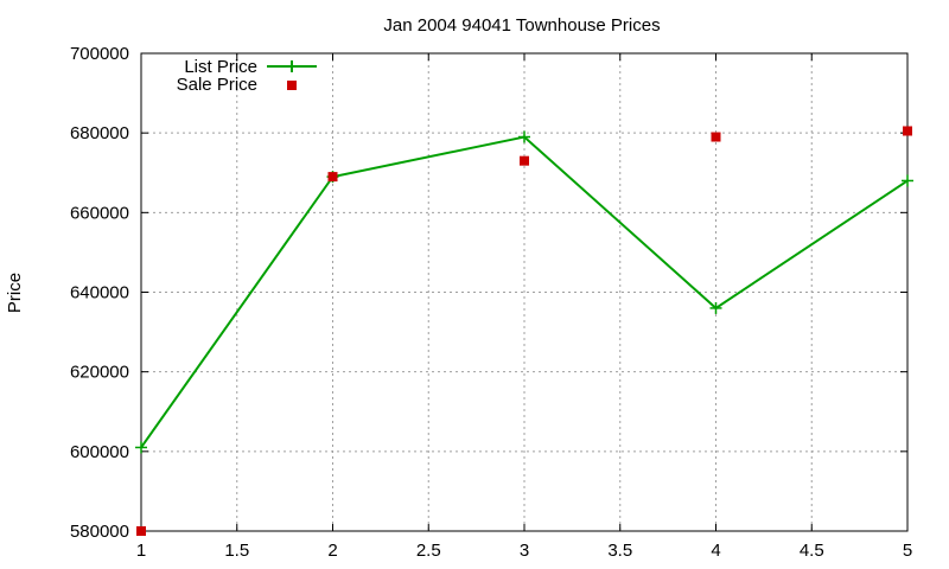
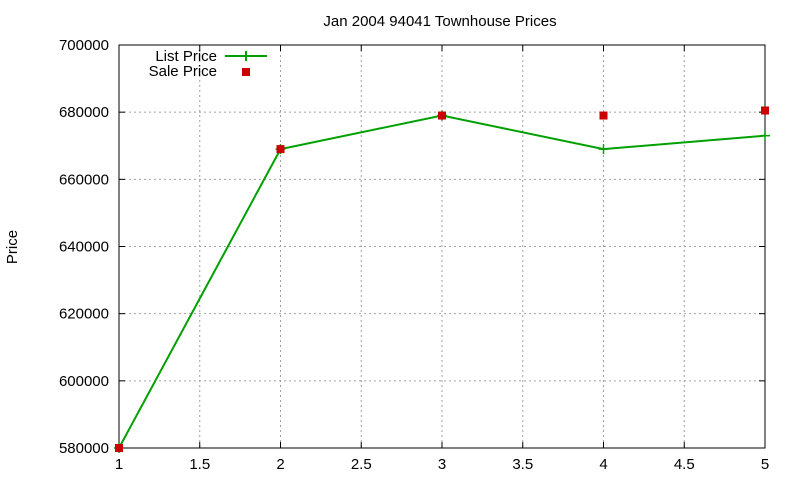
List Price/1: 601000 -> 580000
Sale Price/3: 673000 -> 679000
List Price/4: 636000 -> 669000
List Price/5: 668000 -> 673000
